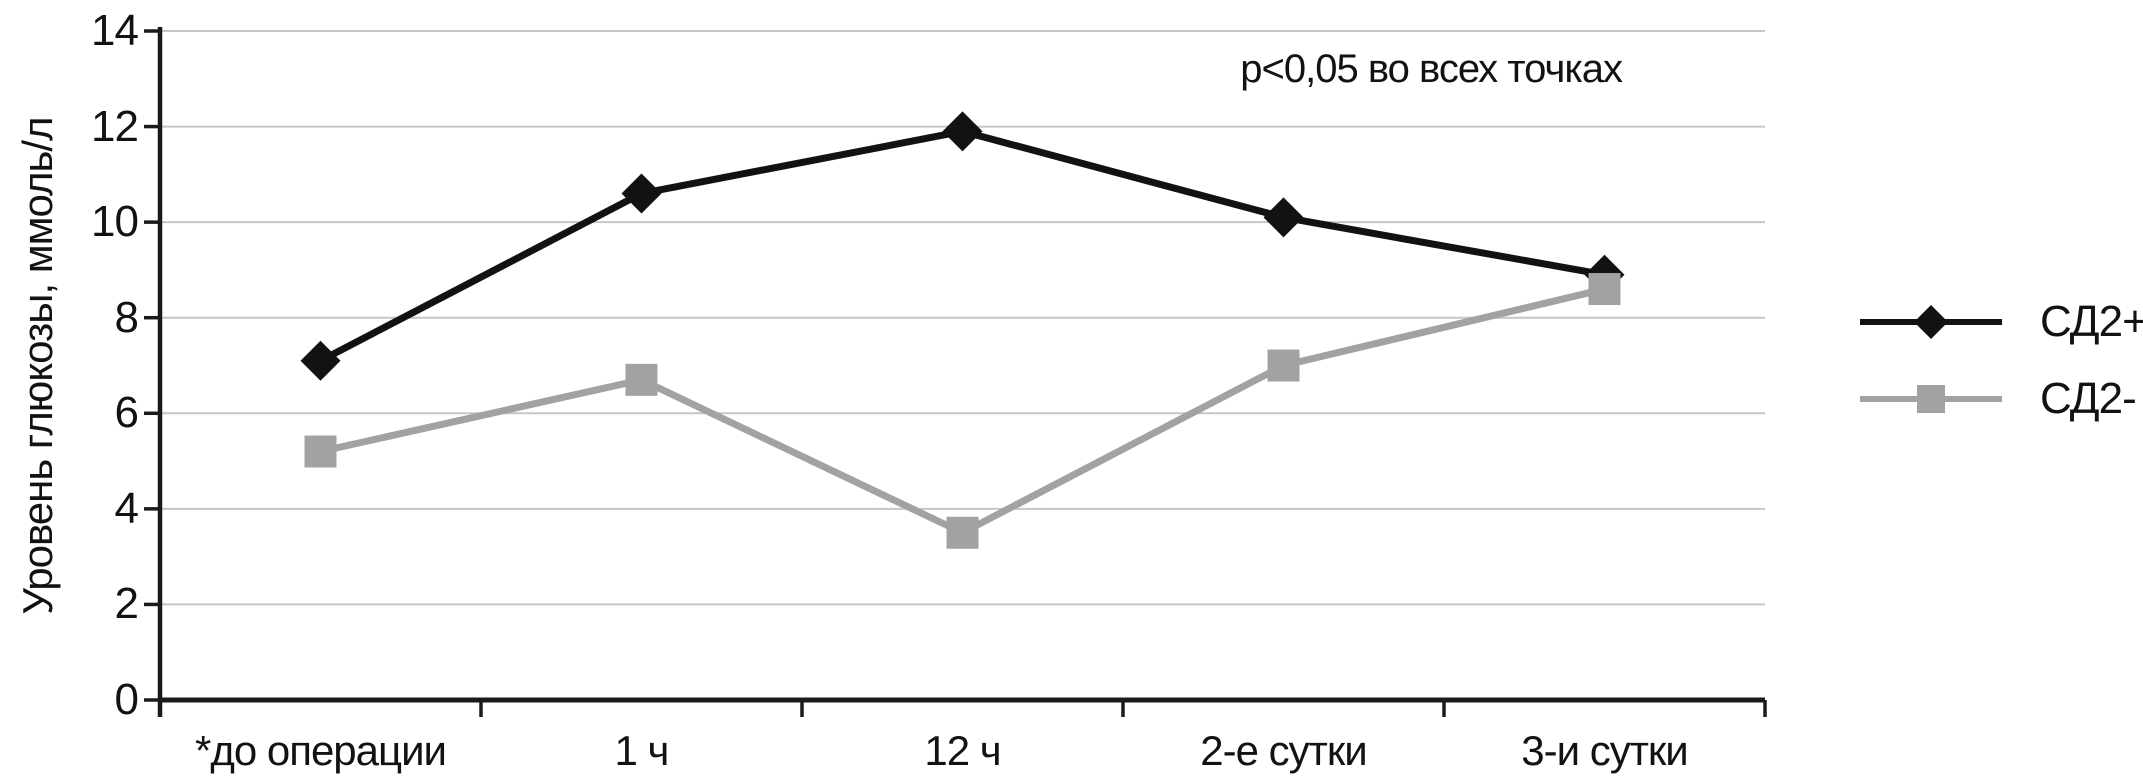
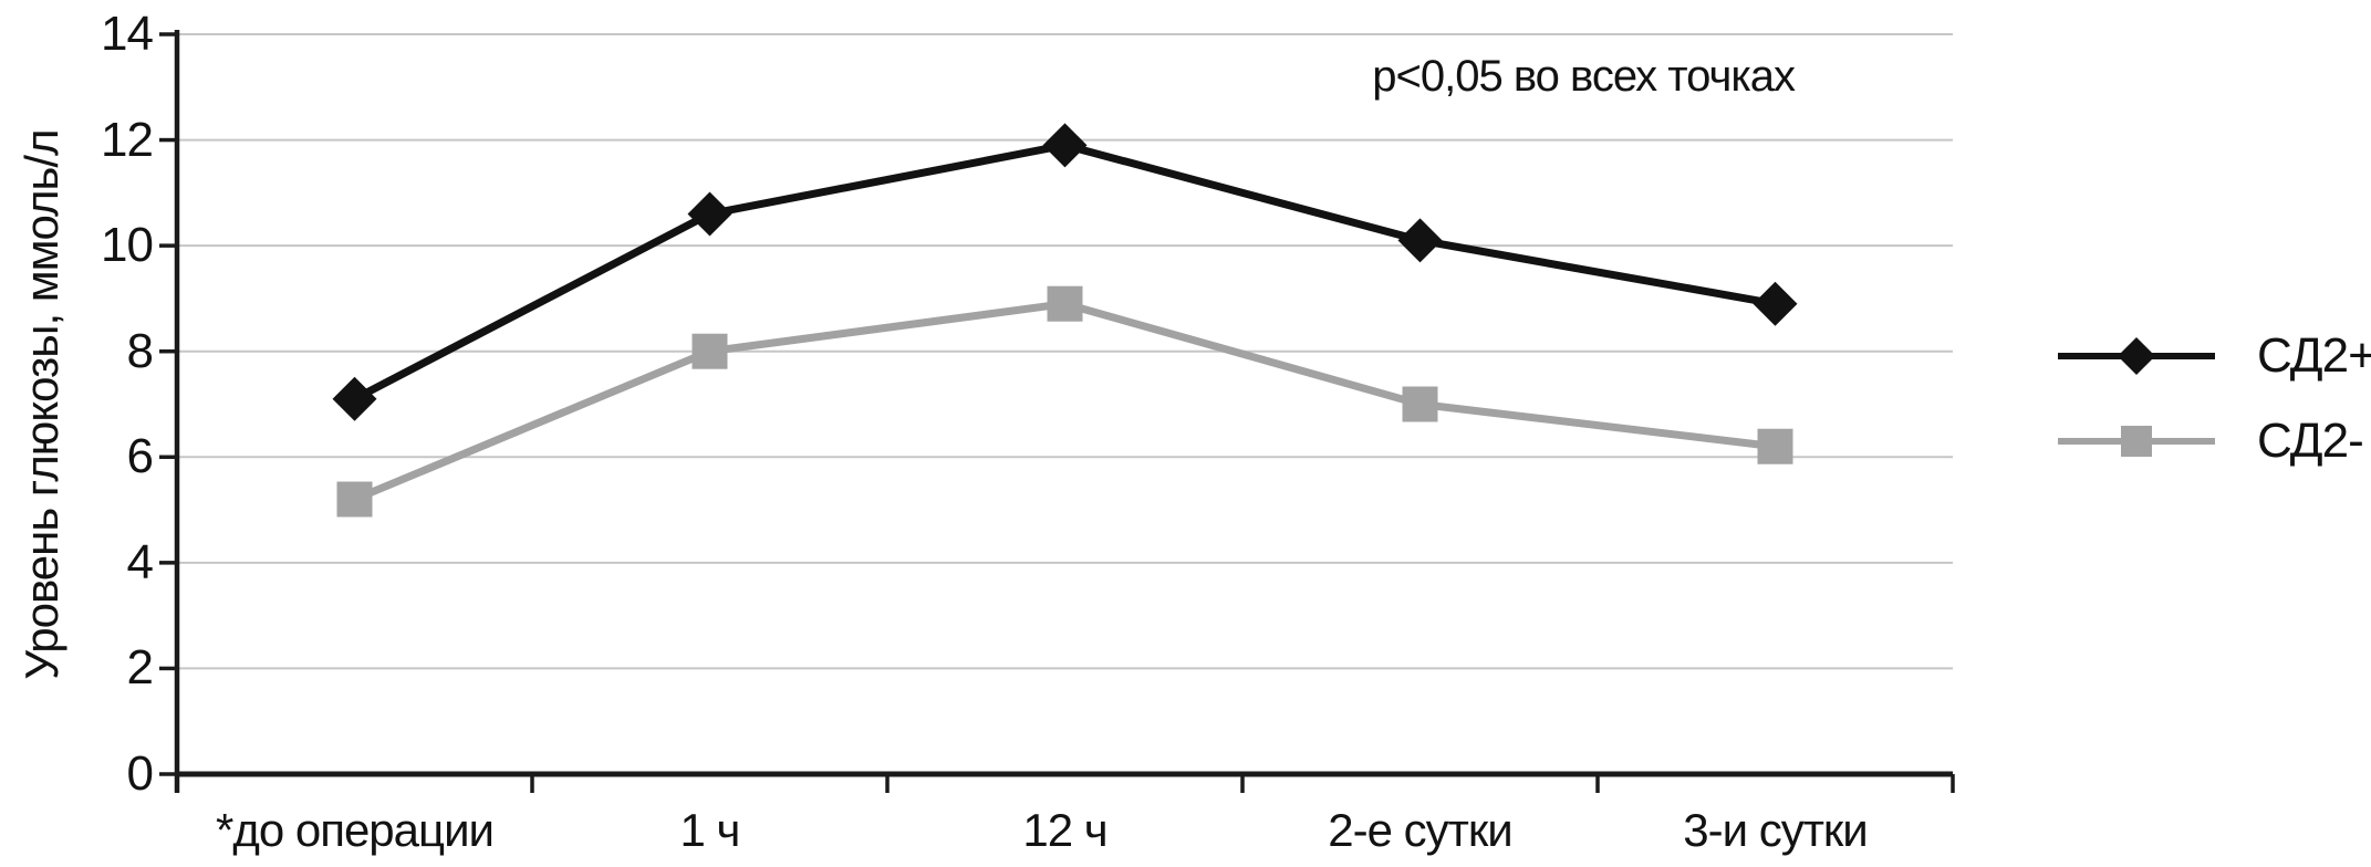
СД2-/1 ч: 6.7 -> 8.0
СД2-/12 ч: 3.5 -> 8.9
СД2-/3-и сутки: 8.6 -> 6.2
